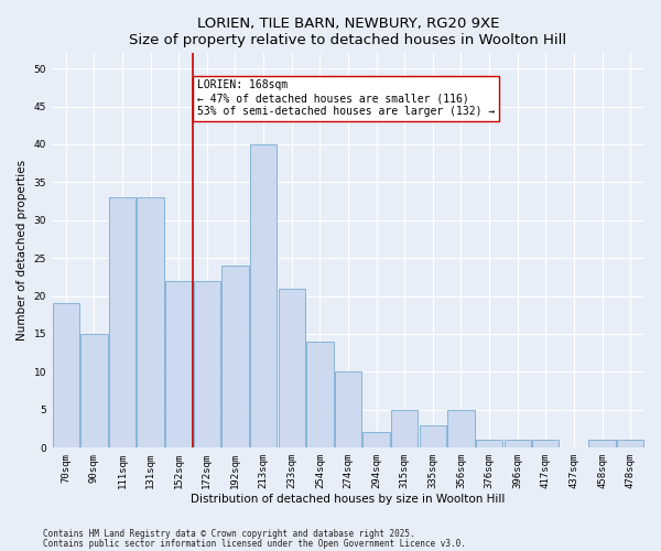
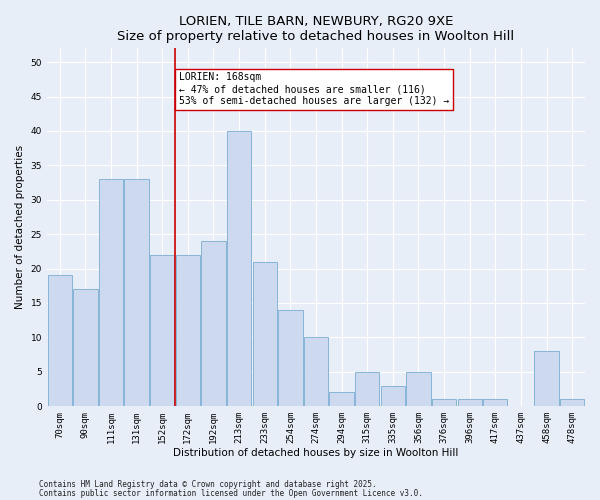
90sqm: 15 -> 17
458sqm: 1 -> 8
